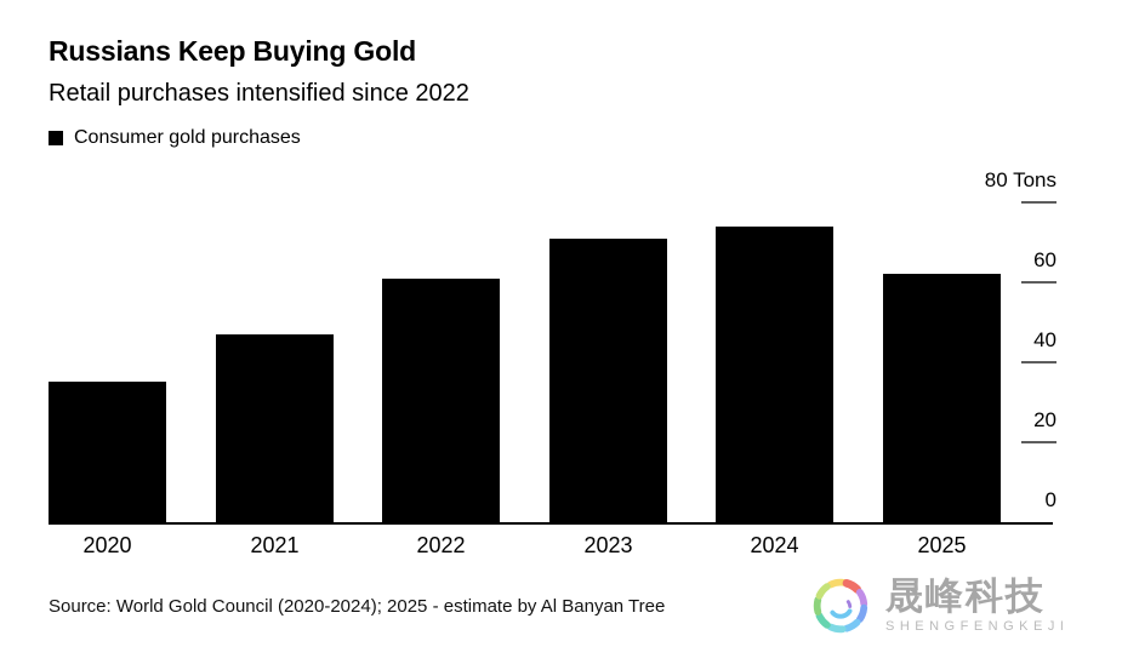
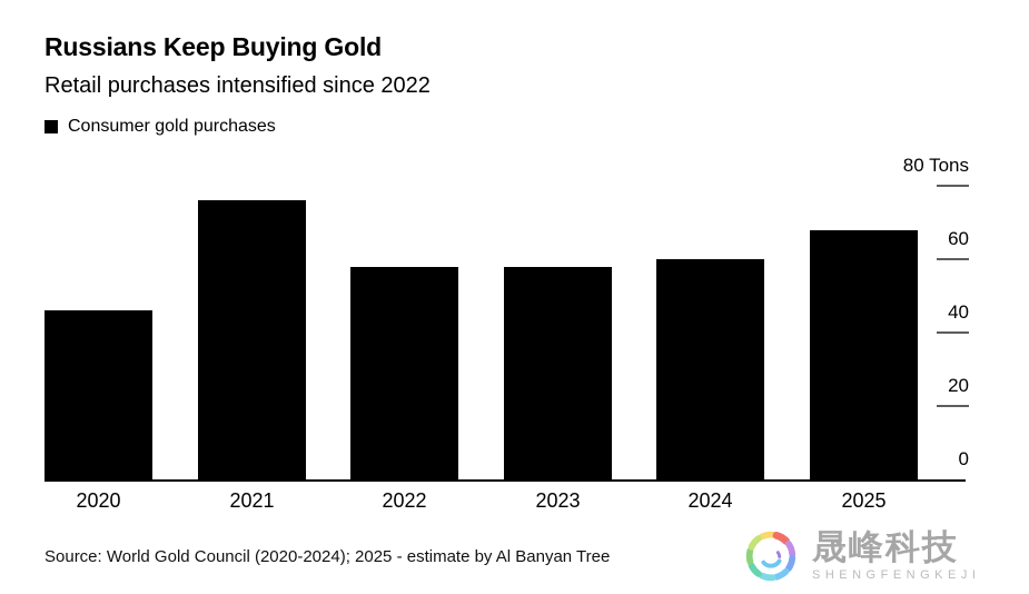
2020: 35 -> 46
2021: 47 -> 76
2022: 61 -> 58
2023: 71 -> 58
2024: 74 -> 60
2025: 62 -> 68
